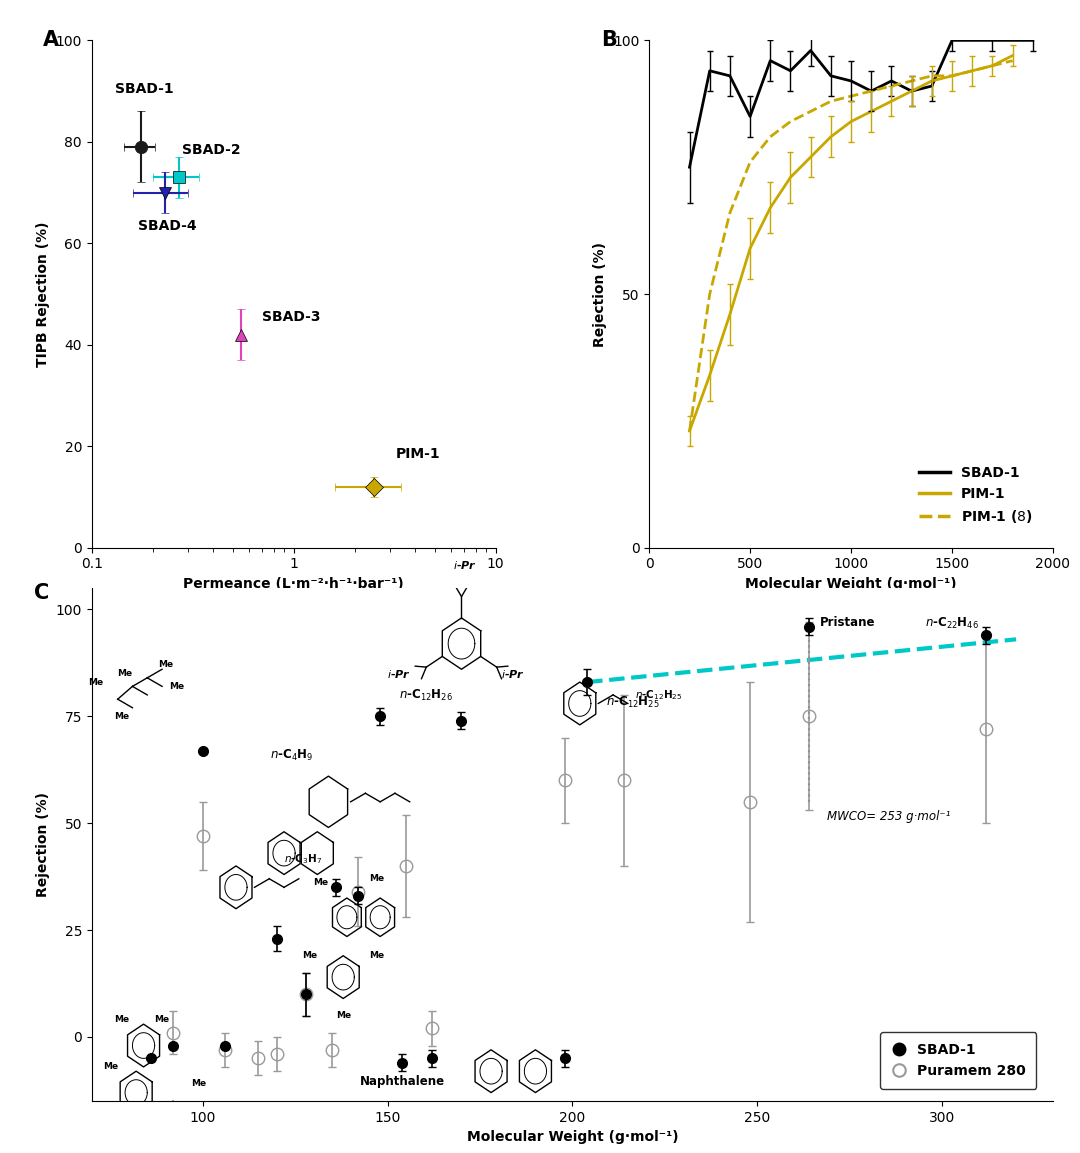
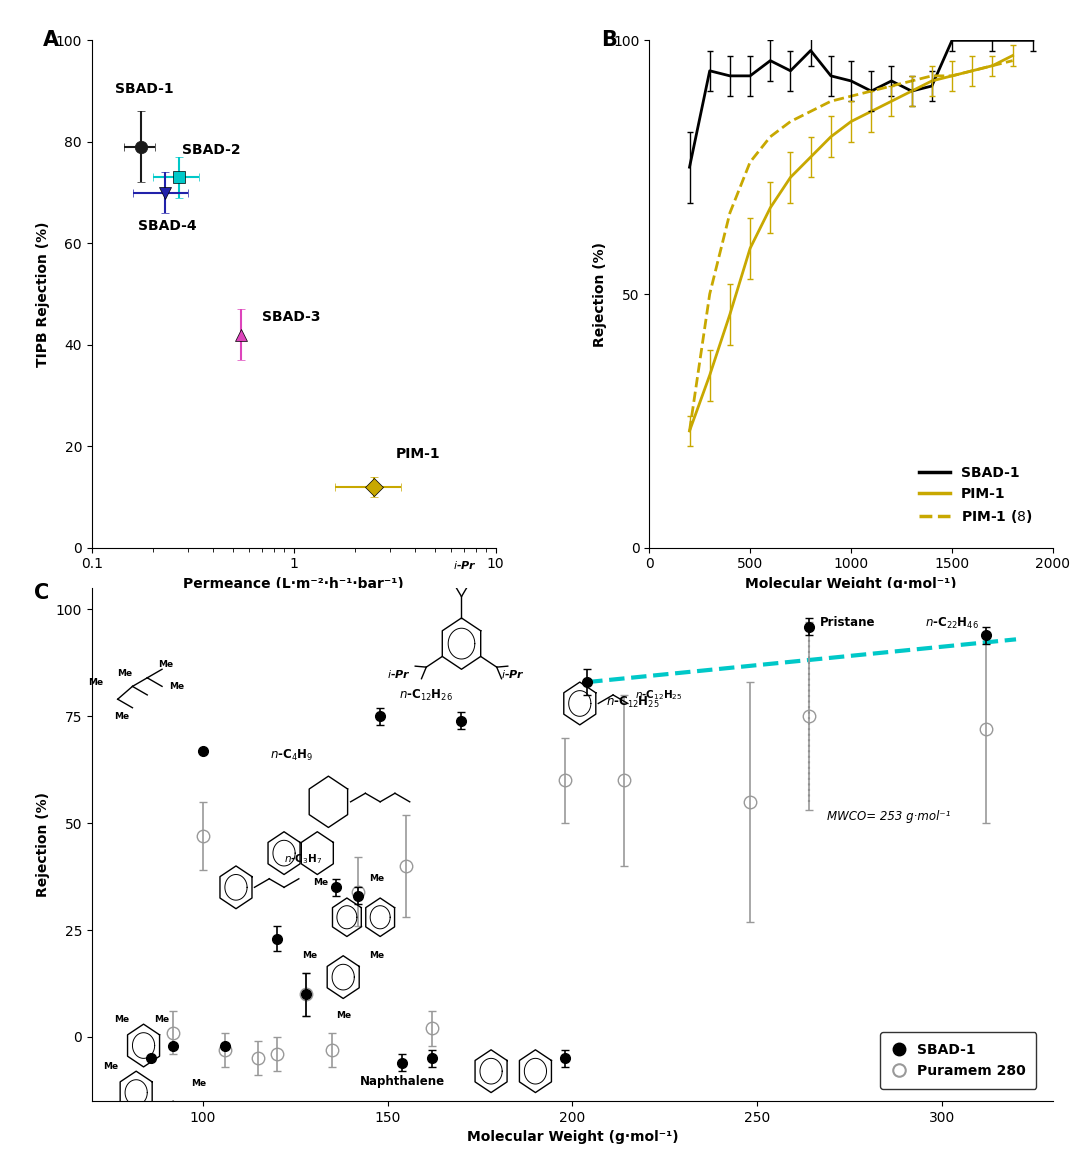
SBAD-1/500: 85 -> 93
